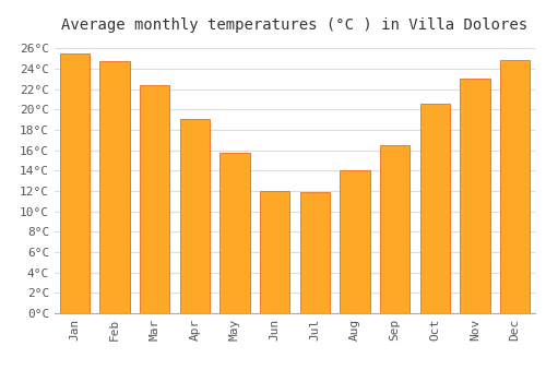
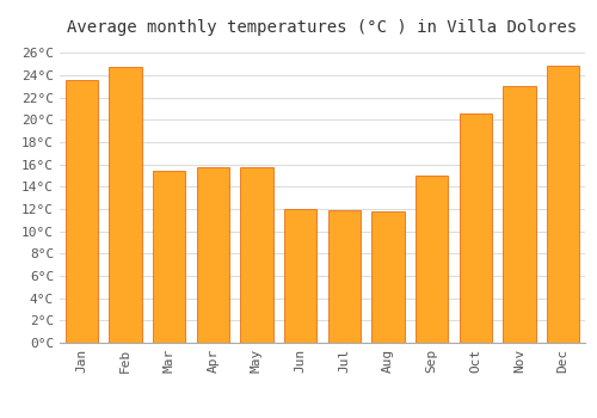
Jan: 25.5°C -> 23.6°C
Mar: 22.4°C -> 15.4°C
Apr: 19.1°C -> 15.8°C
Aug: 14.0°C -> 11.8°C
Sep: 16.5°C -> 15.0°C
